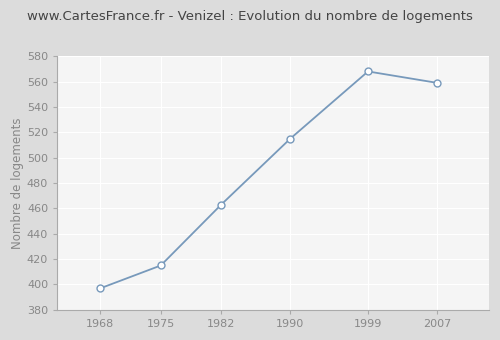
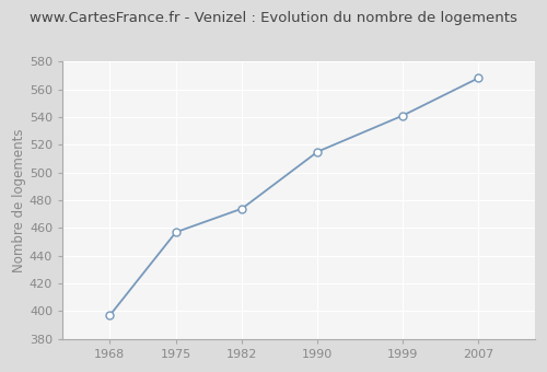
1975: 415 -> 457
1982: 463 -> 474
1999: 568 -> 541
2007: 559 -> 568
